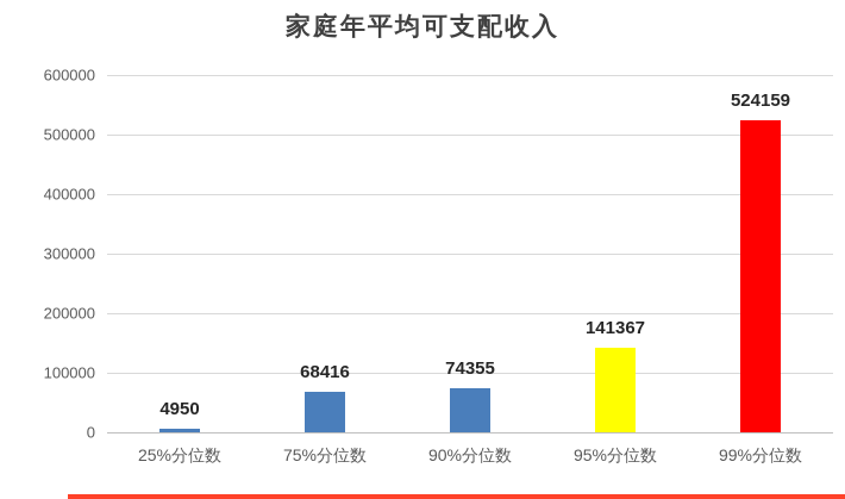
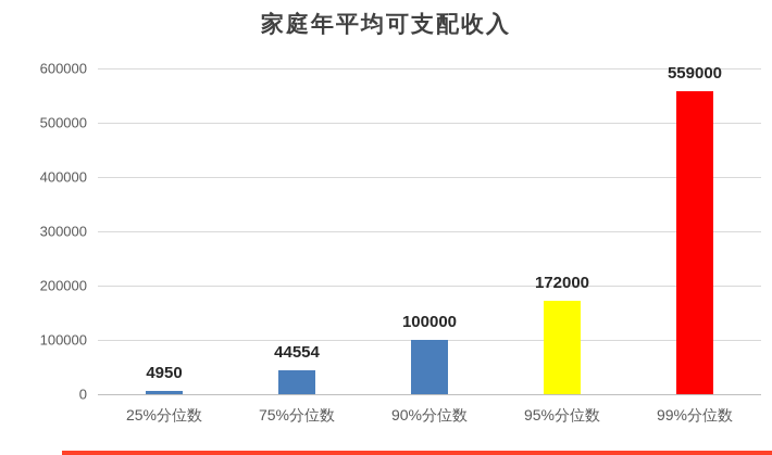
75%分位数: 68416 -> 44554
90%分位数: 74355 -> 100000
95%分位数: 141367 -> 172000
99%分位数: 524159 -> 559000
